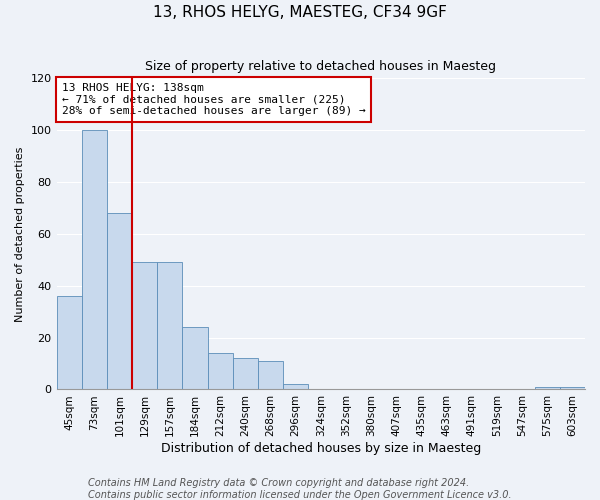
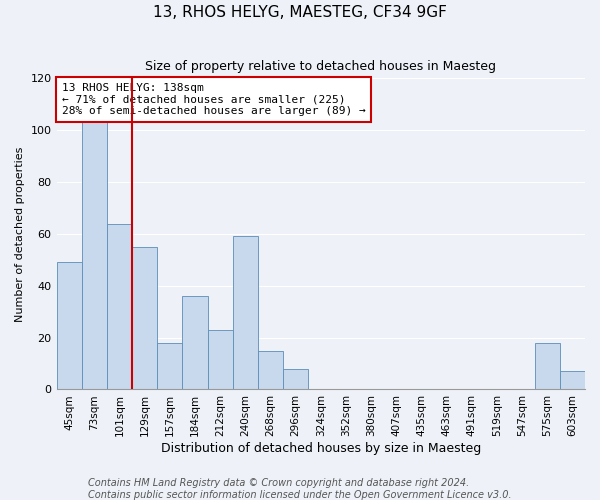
45sqm: 36 -> 49
73sqm: 100 -> 104
101sqm: 68 -> 64
129sqm: 49 -> 55
157sqm: 49 -> 18
184sqm: 24 -> 36
212sqm: 14 -> 23
240sqm: 12 -> 59
268sqm: 11 -> 15
296sqm: 2 -> 8
575sqm: 1 -> 18
603sqm: 1 -> 7
